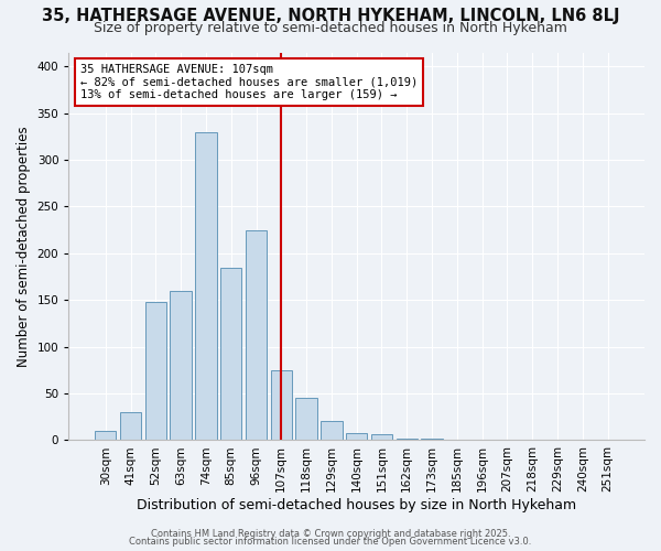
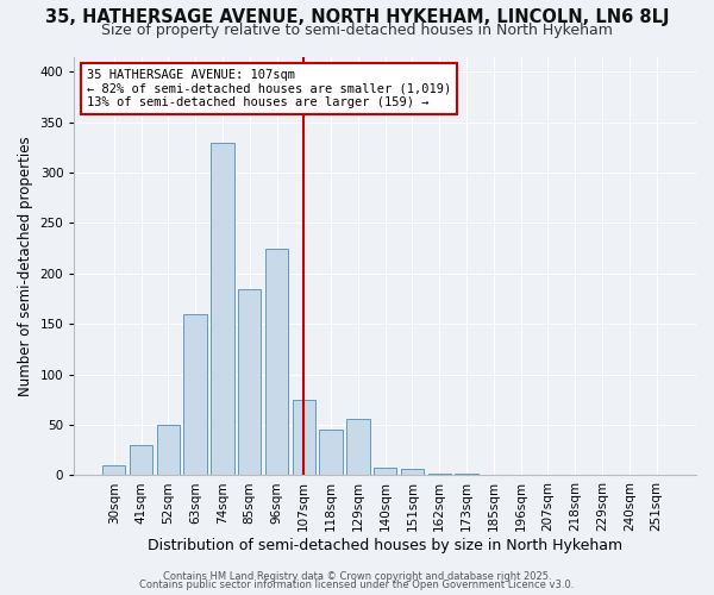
52sqm: 148 -> 50
129sqm: 20 -> 56
